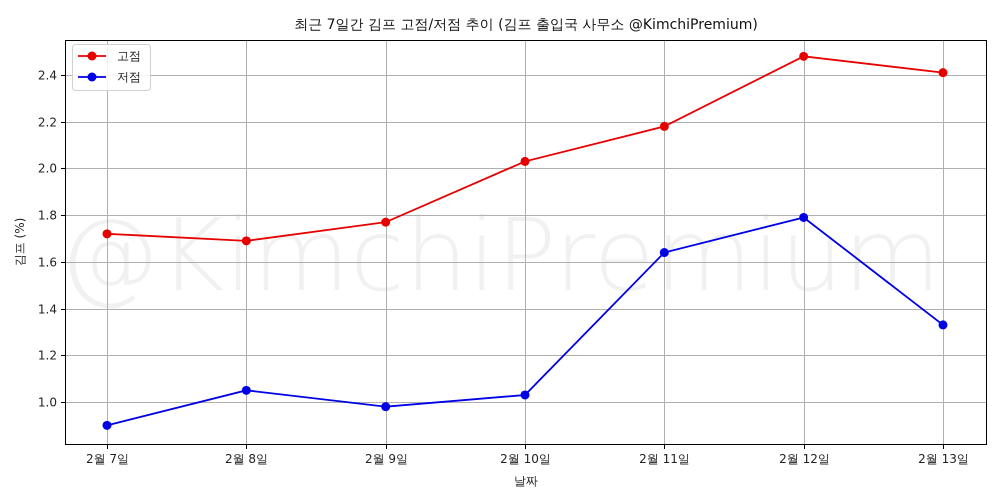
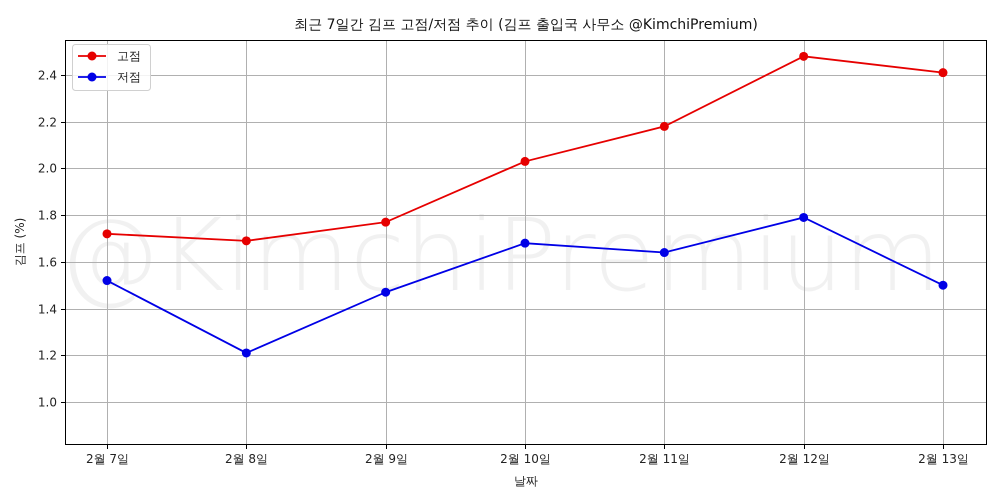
저점/2월 7일: 0.90 -> 1.52
저점/2월 8일: 1.05 -> 1.21
저점/2월 9일: 0.98 -> 1.47
저점/2월 10일: 1.03 -> 1.68
저점/2월 13일: 1.33 -> 1.50
